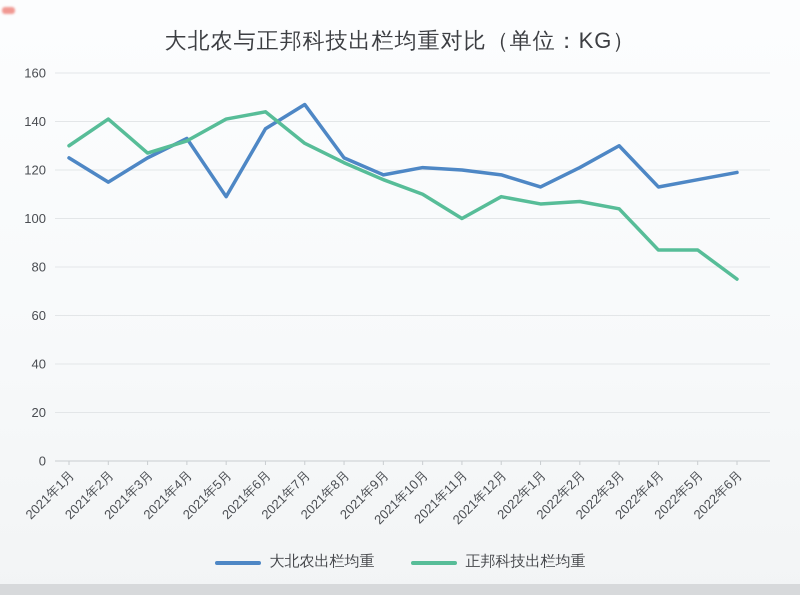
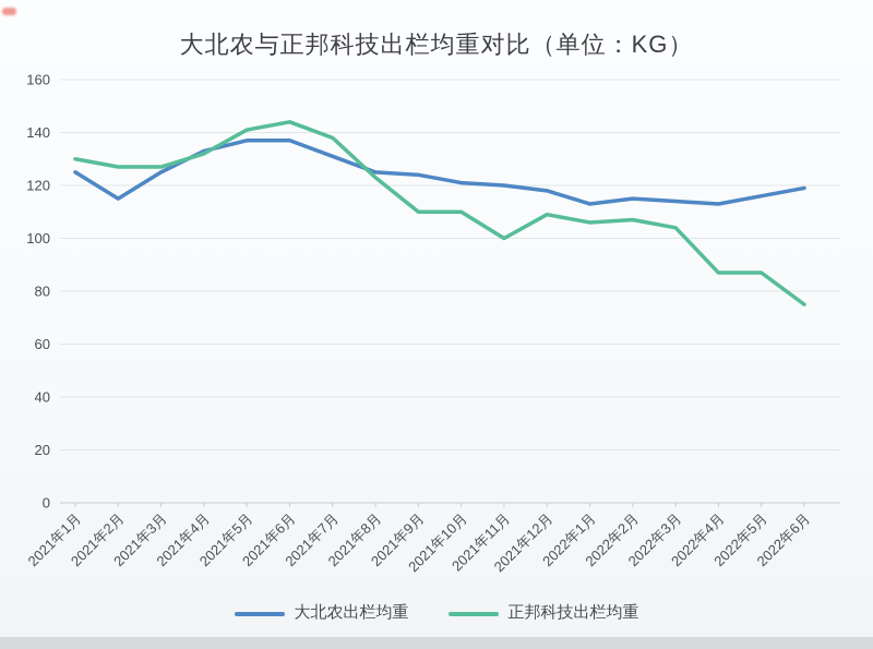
正邦科技出栏均重/2021年2月: 141 -> 127
大北农出栏均重/2021年5月: 109 -> 137
大北农出栏均重/2021年7月: 147 -> 131
正邦科技出栏均重/2021年7月: 131 -> 138
大北农出栏均重/2021年9月: 118 -> 124
正邦科技出栏均重/2021年9月: 116 -> 110
大北农出栏均重/2022年2月: 121 -> 115
大北农出栏均重/2022年3月: 130 -> 114
